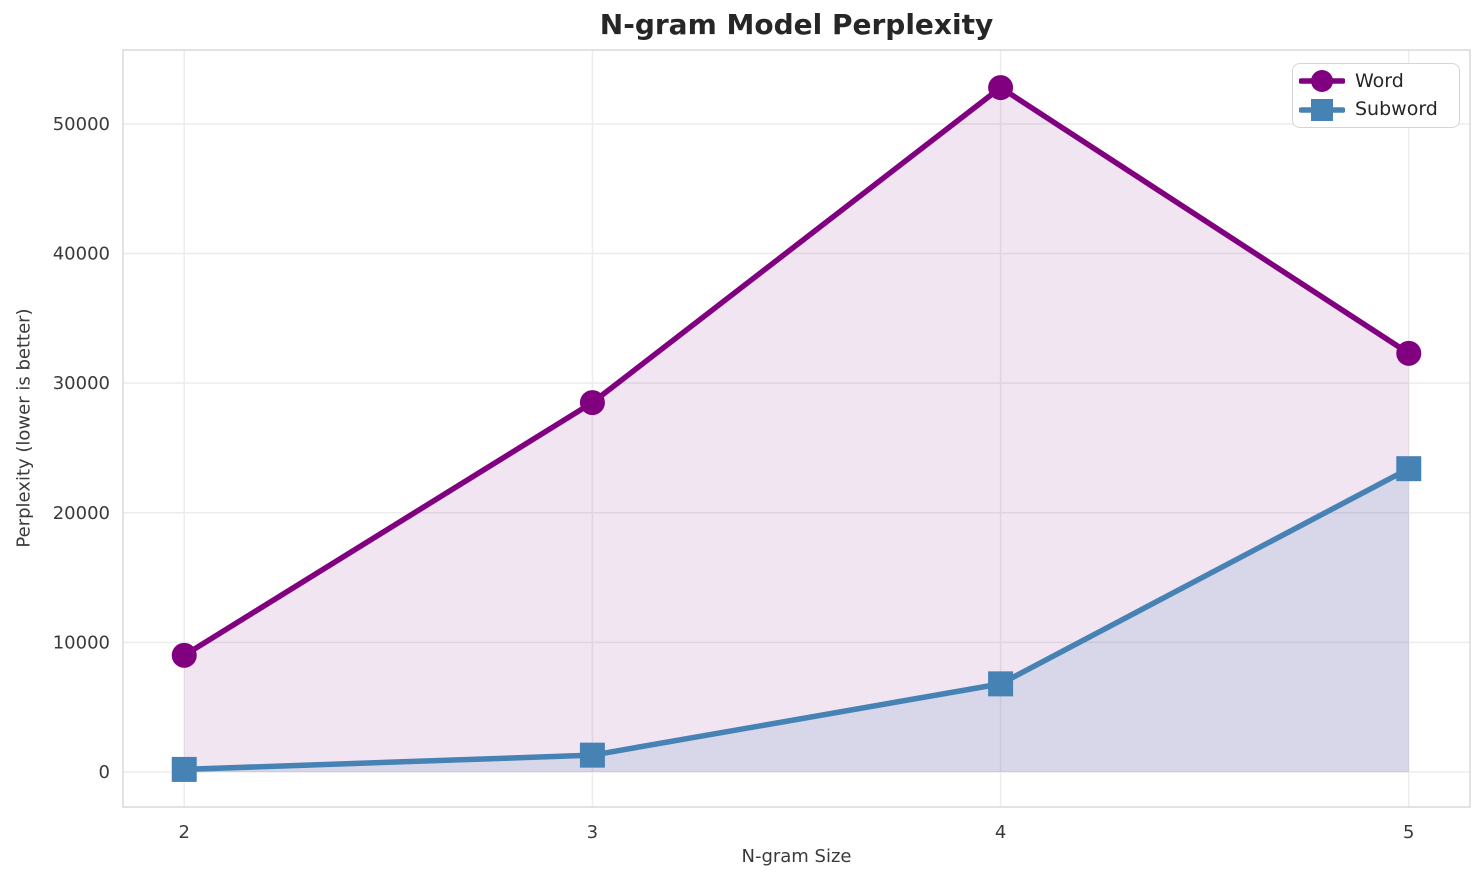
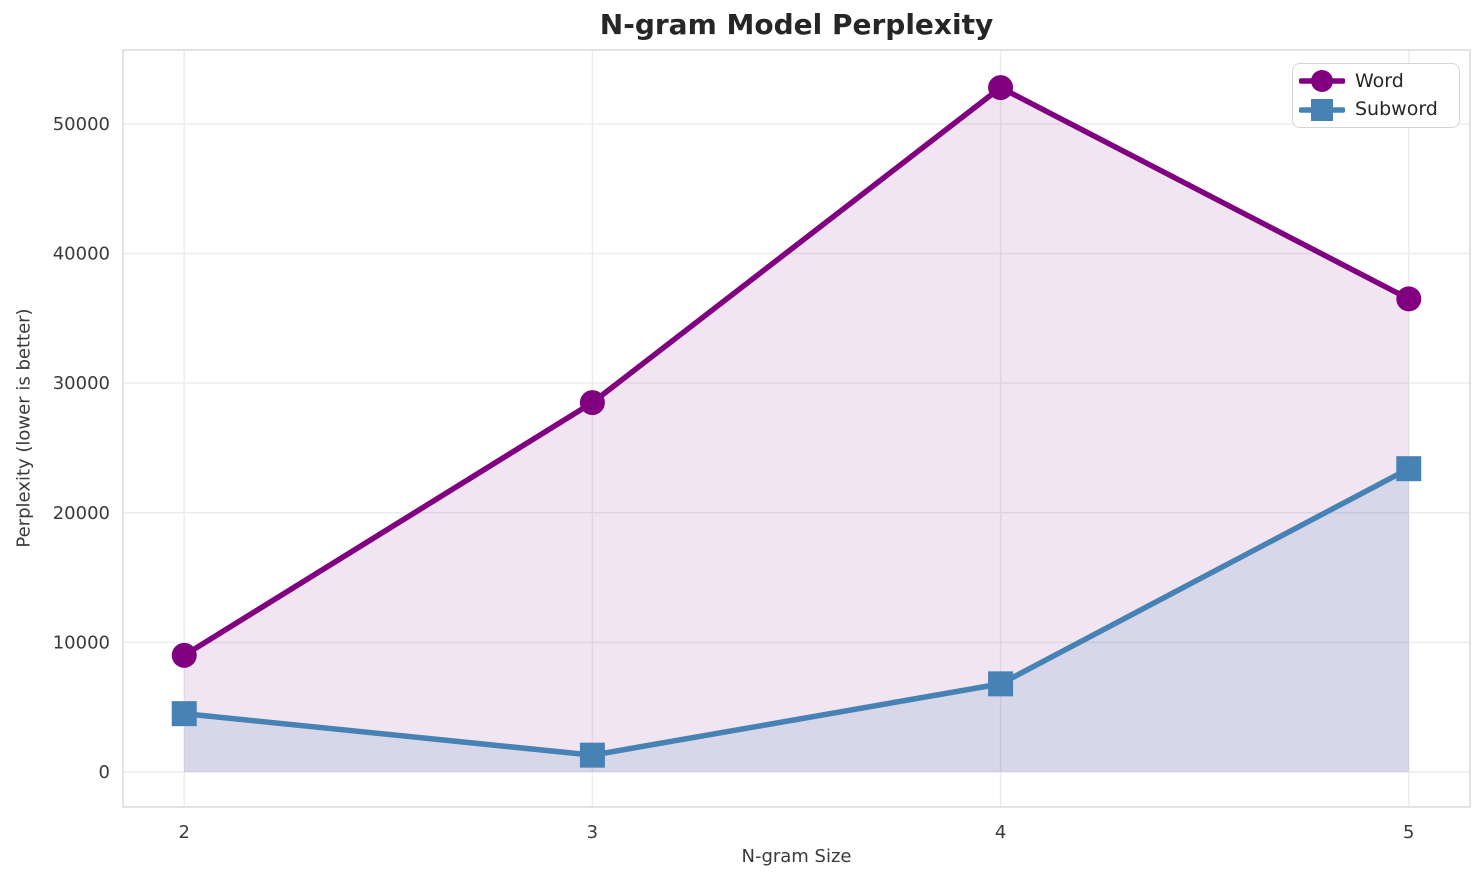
Subword/2: 200 -> 4500
Word/5: 32300 -> 36500
